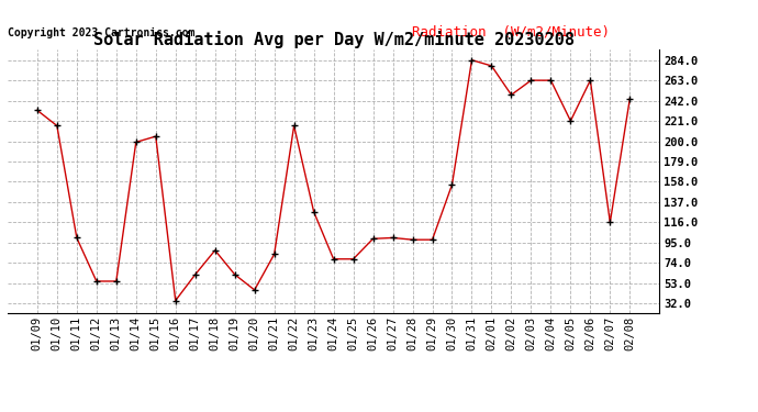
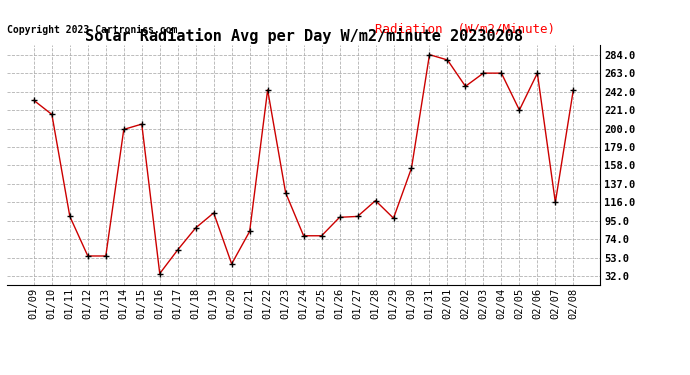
01/19: 62 -> 104
01/22: 216 -> 244
01/28: 98 -> 118
